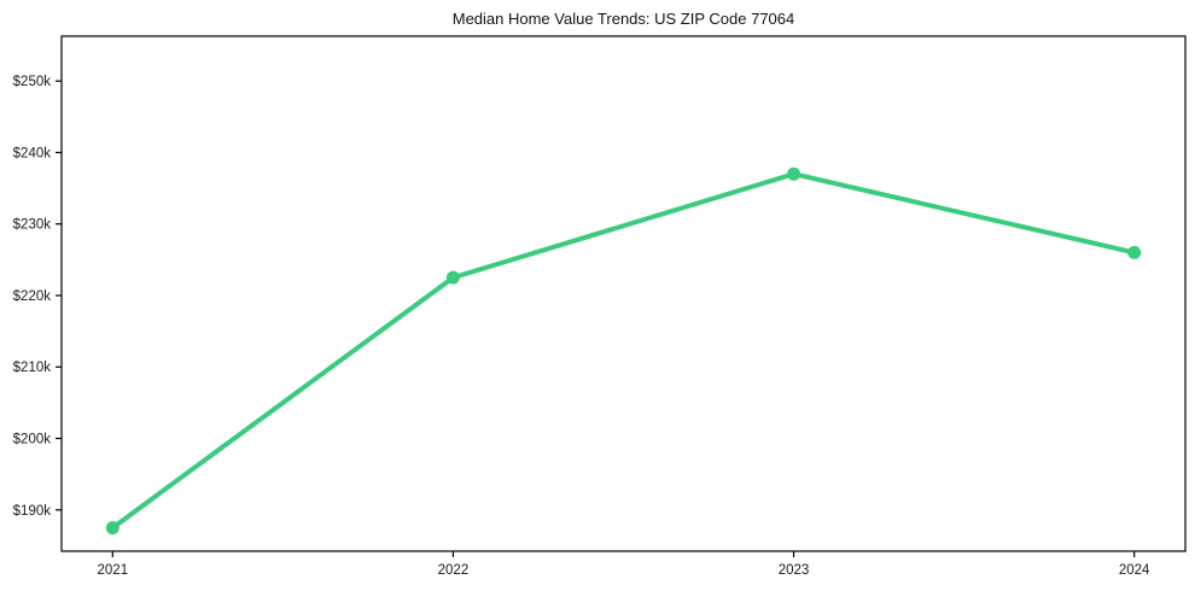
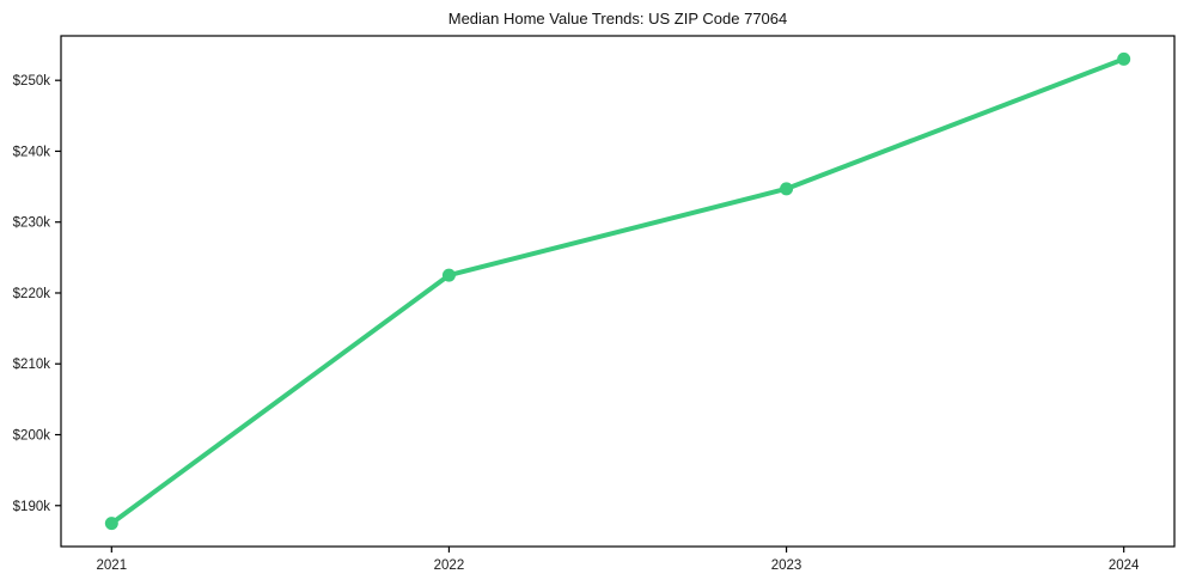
2023: $237k -> $235k
2024: $226k -> $253k
